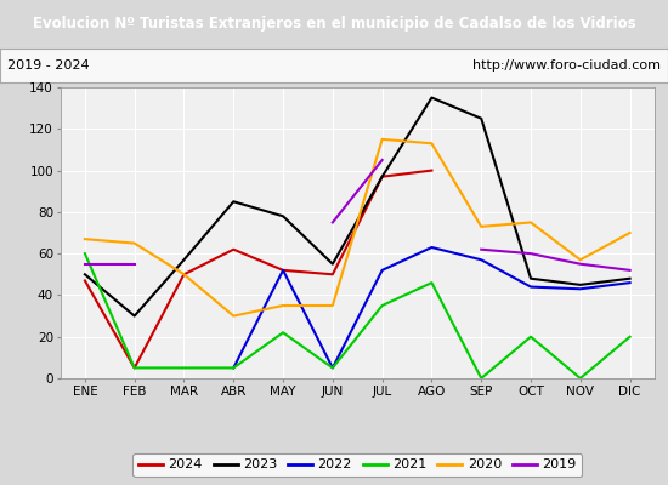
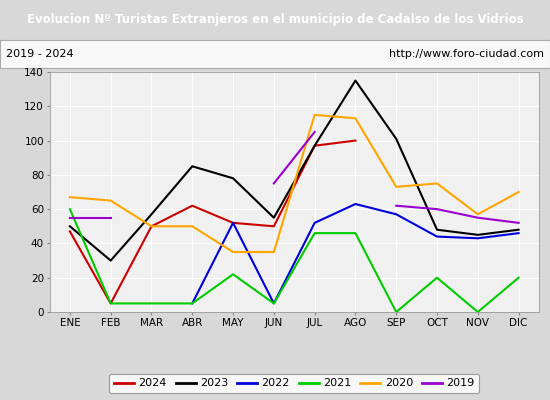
2020/ABR: 30 -> 50
2021/JUL: 35 -> 46
2023/SEP: 125 -> 101
